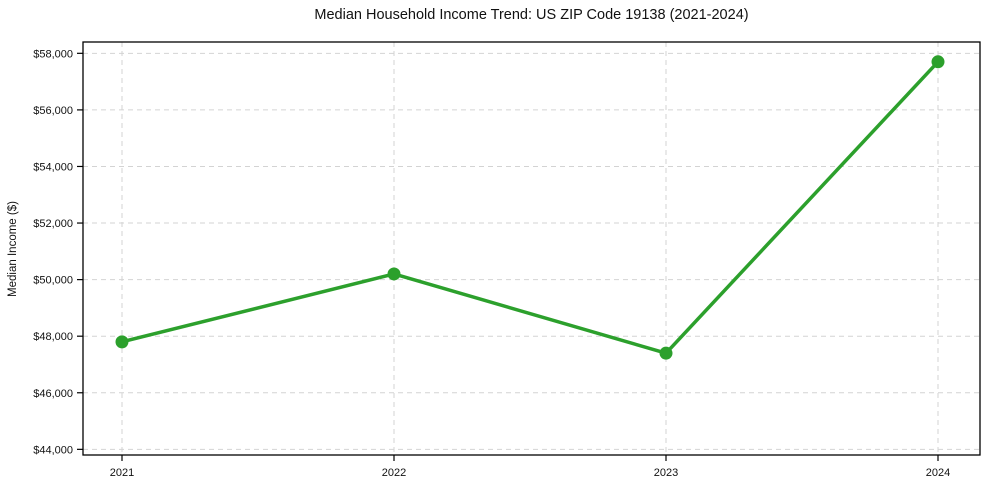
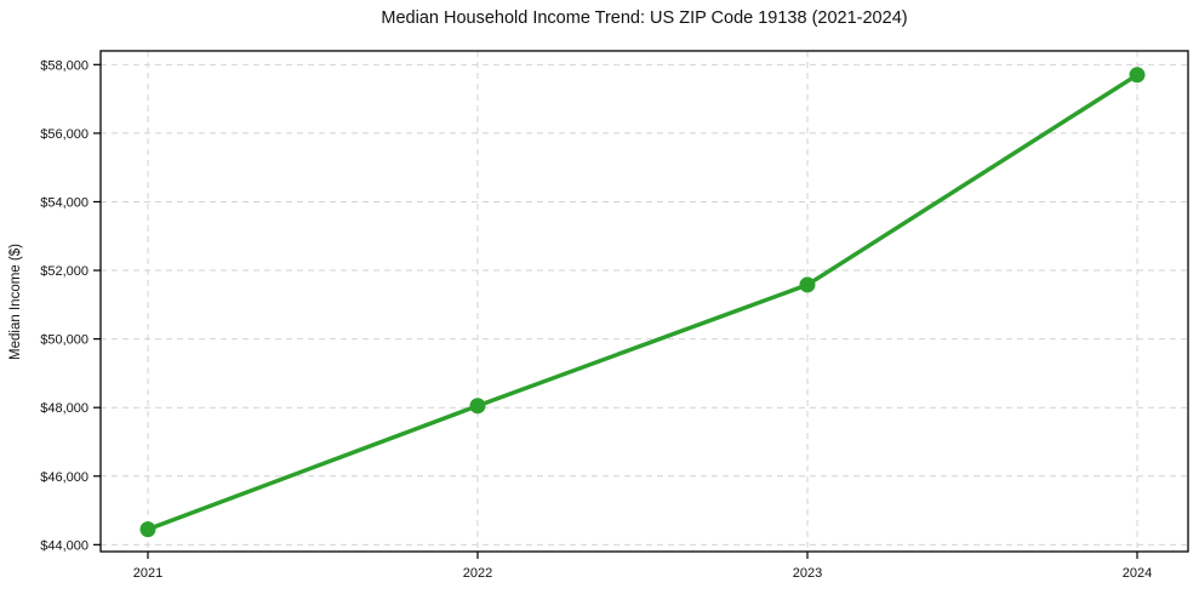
2021: $47800 -> $44400
2022: $50200 -> $48000
2023: $47400 -> $51600
